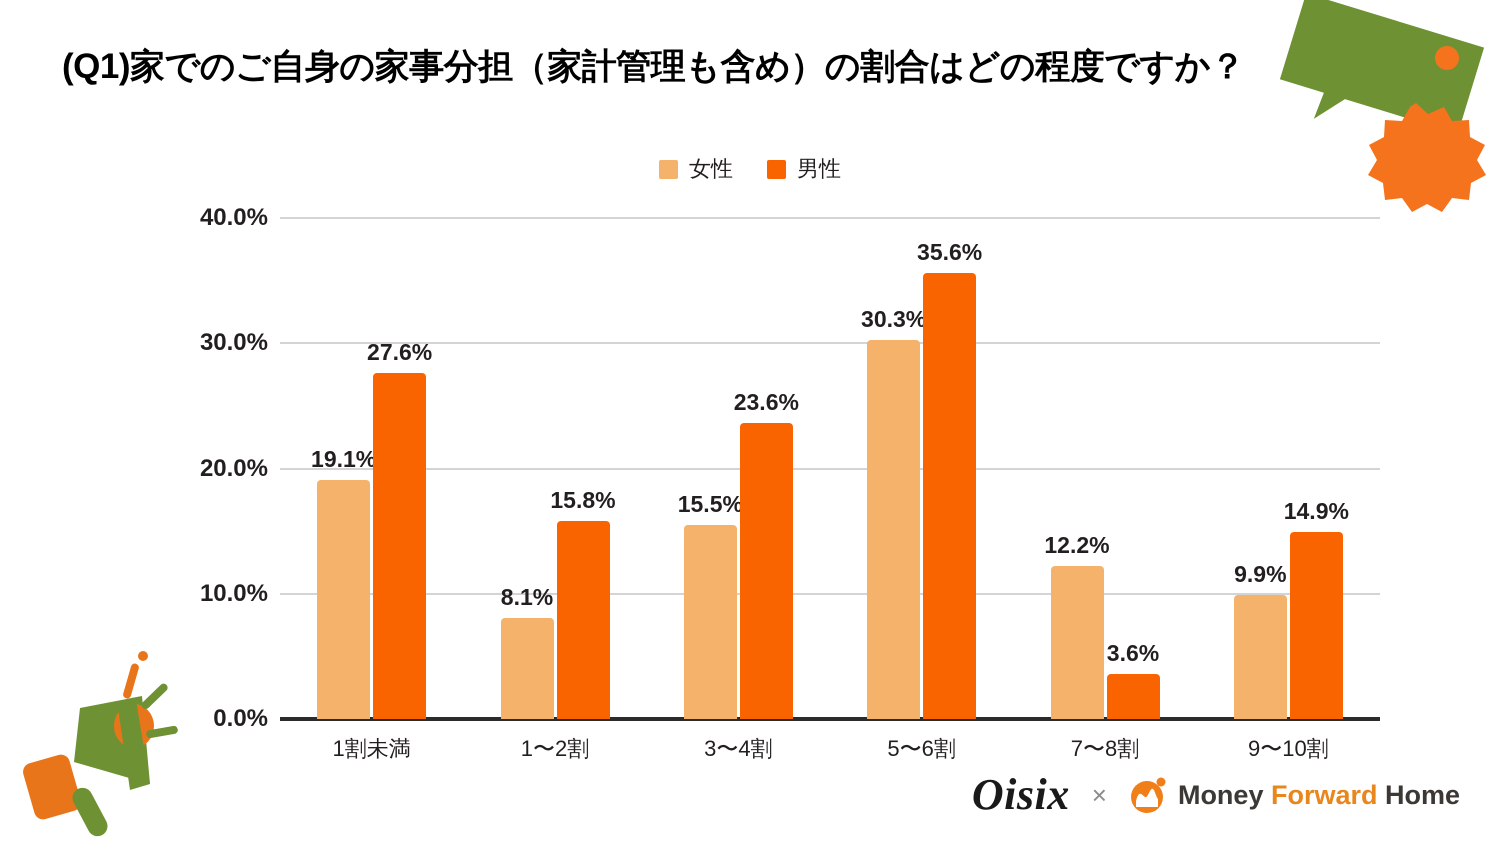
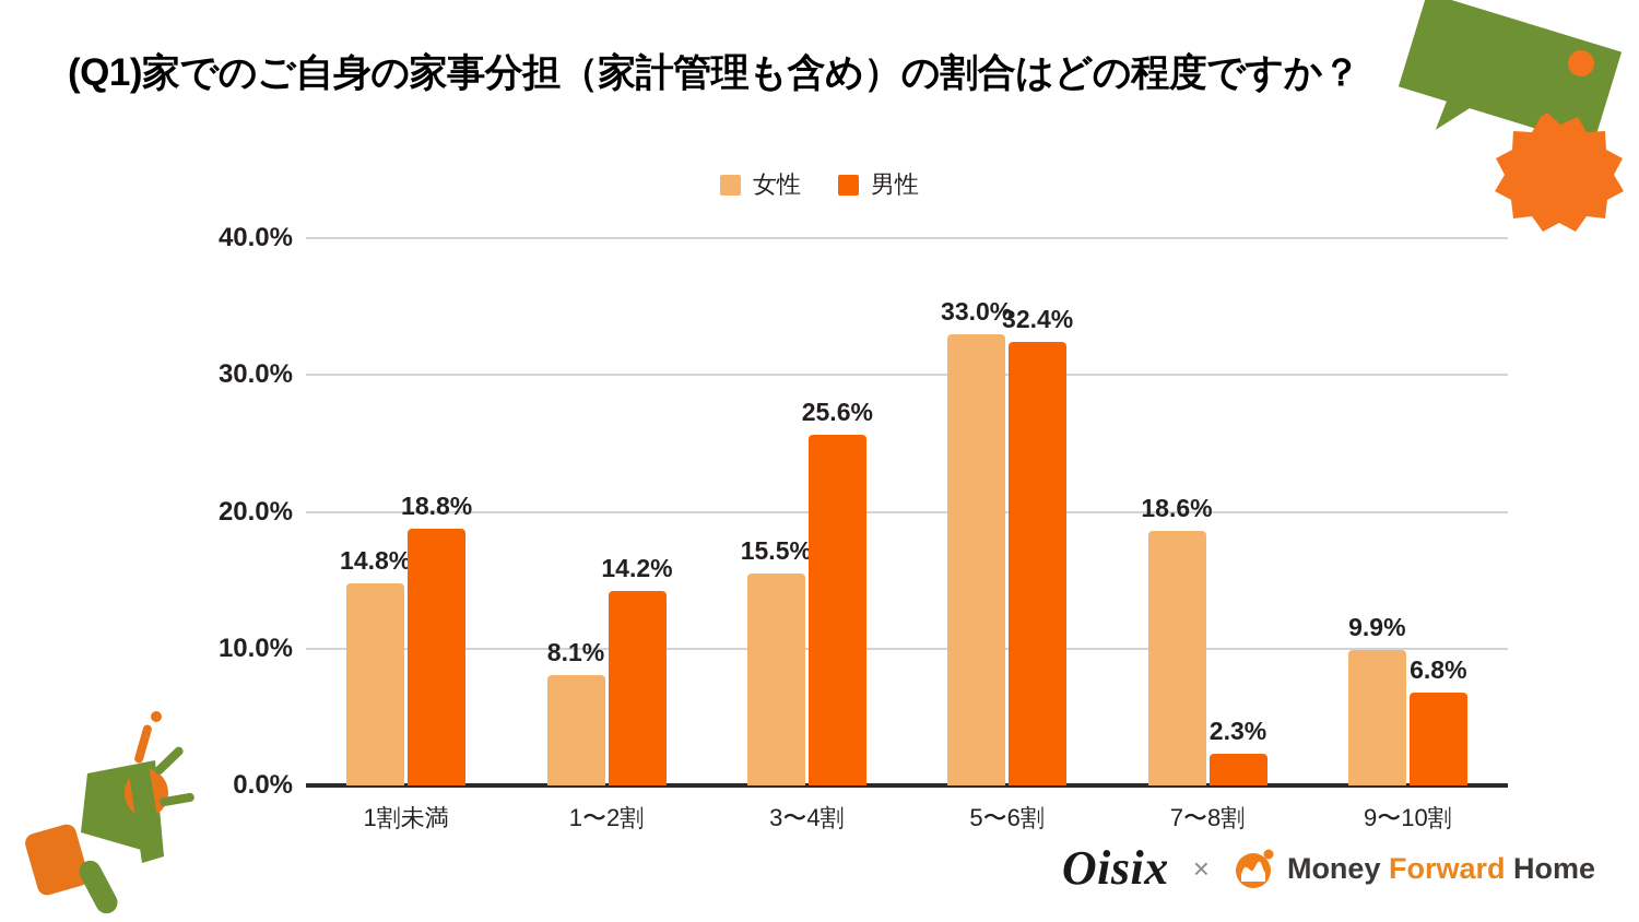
女性/1割未満: 19.1% -> 14.8%
男性/1割未満: 27.6% -> 18.8%
男性/1〜2割: 15.8% -> 14.2%
男性/3〜4割: 23.6% -> 25.6%
女性/5〜6割: 30.3% -> 33.0%
男性/5〜6割: 35.6% -> 32.4%
女性/7〜8割: 12.2% -> 18.6%
男性/7〜8割: 3.6% -> 2.3%
男性/9〜10割: 14.9% -> 6.8%
